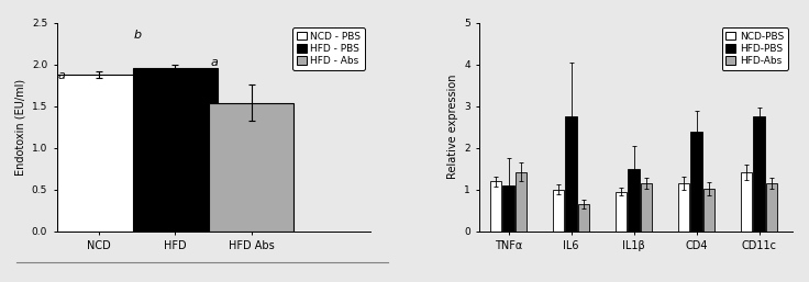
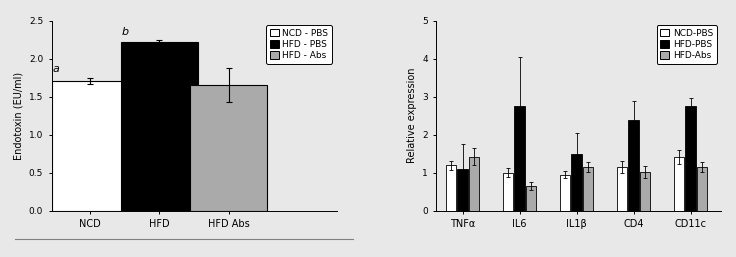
NCD: 1.88 -> 1.70
HFD: 1.96 -> 2.22
HFD Abs: 1.54 -> 1.65
